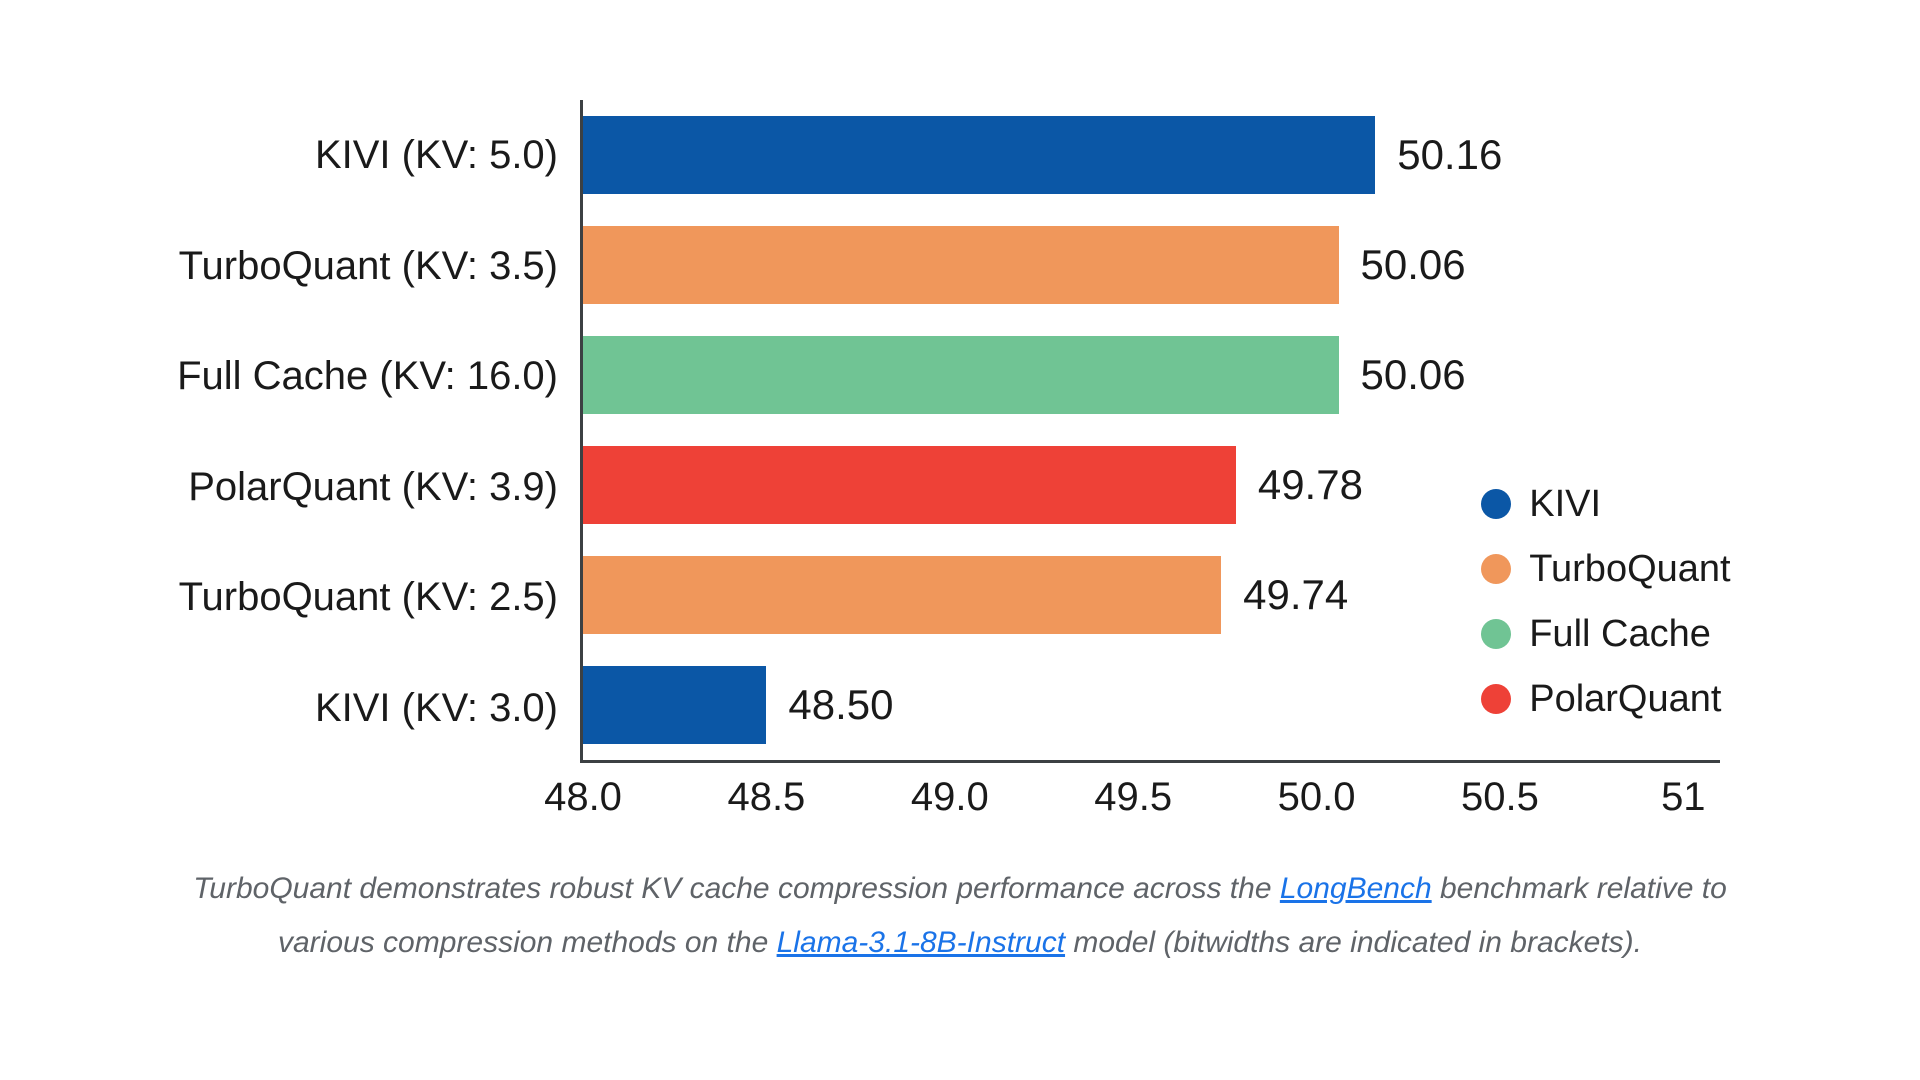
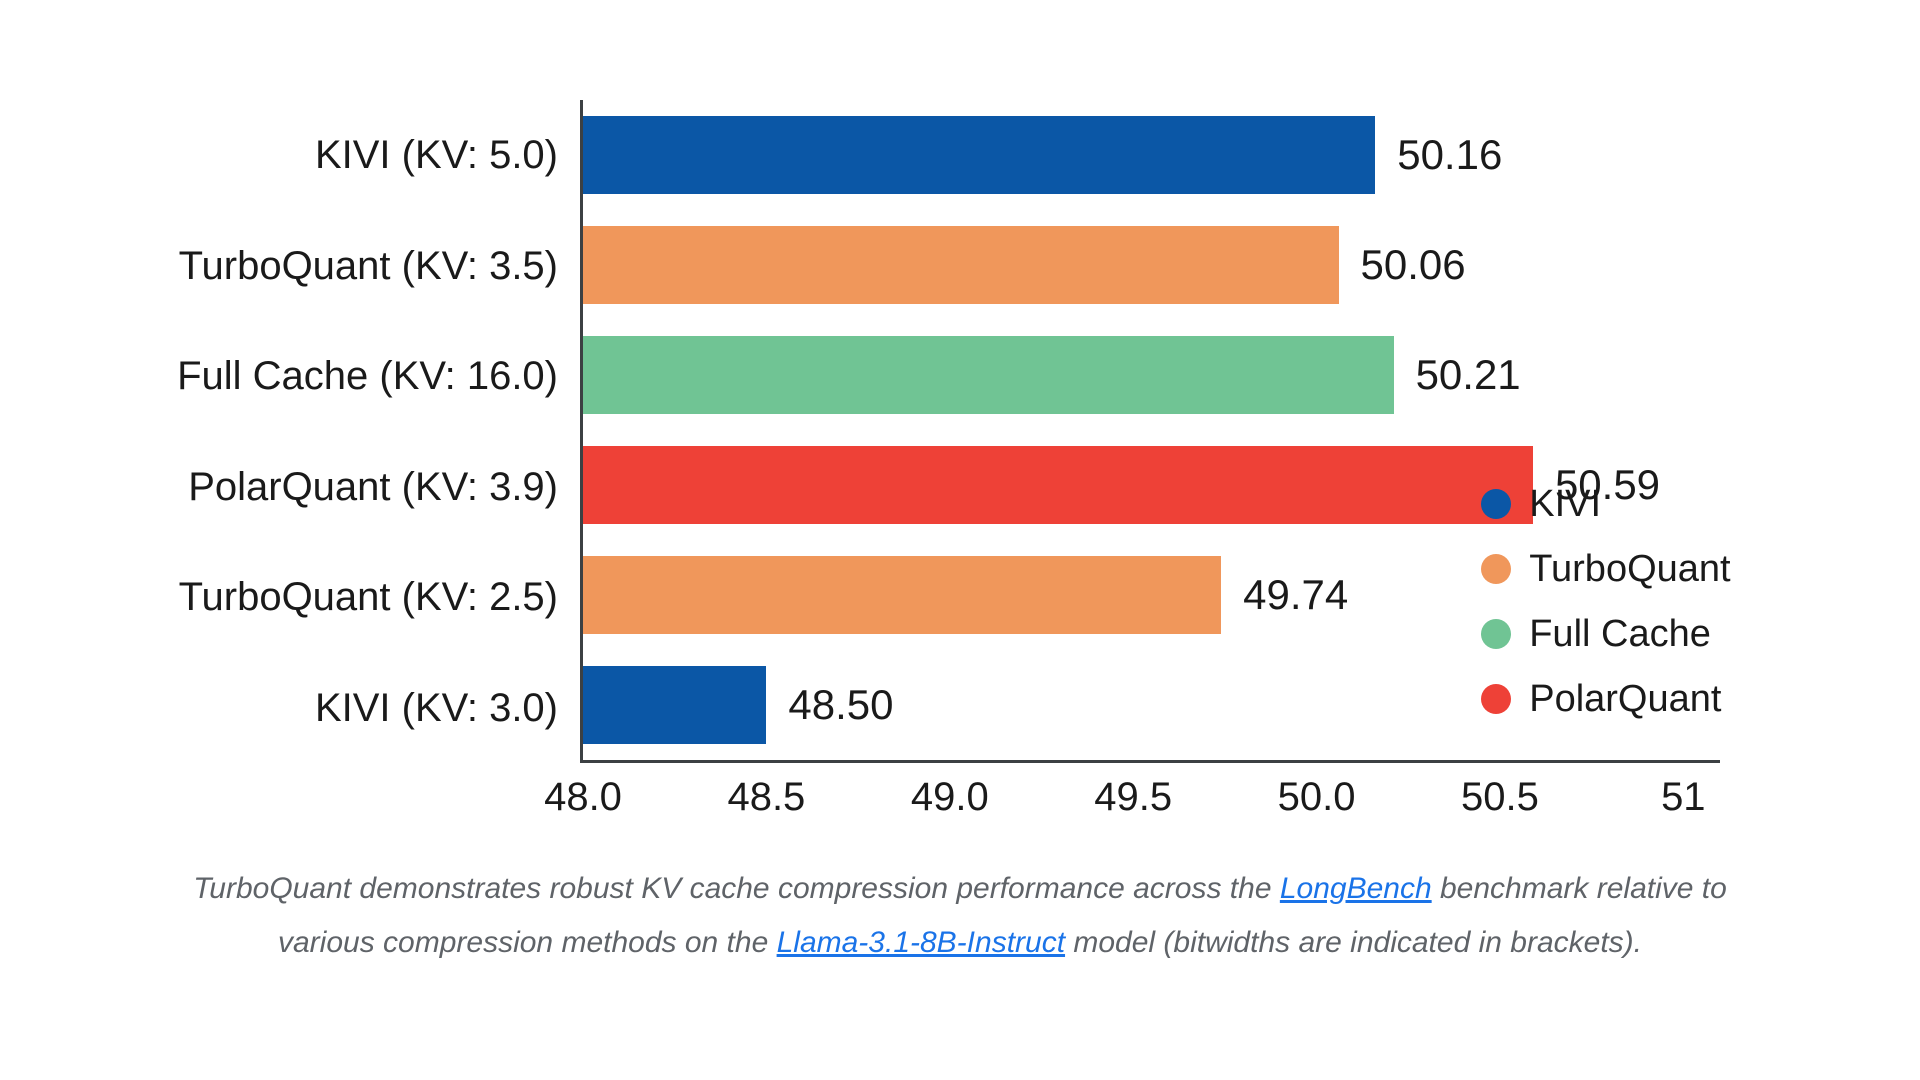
Full Cache (KV: 16.0): 50.06 -> 50.21
PolarQuant (KV: 3.9): 49.78 -> 50.59
